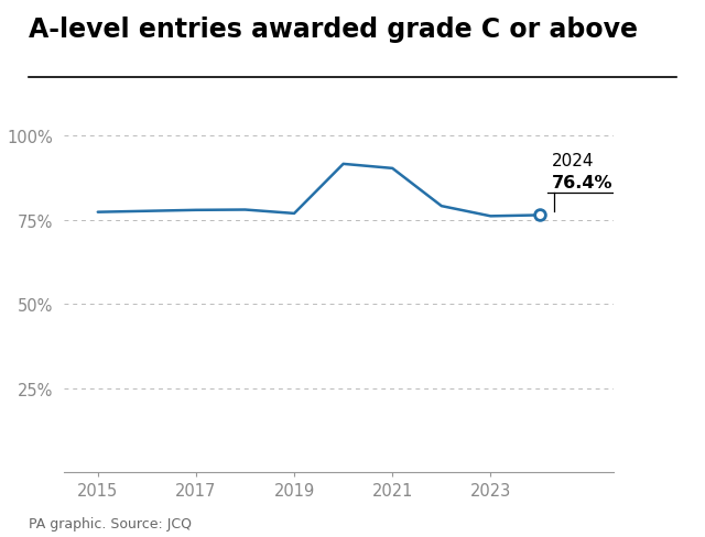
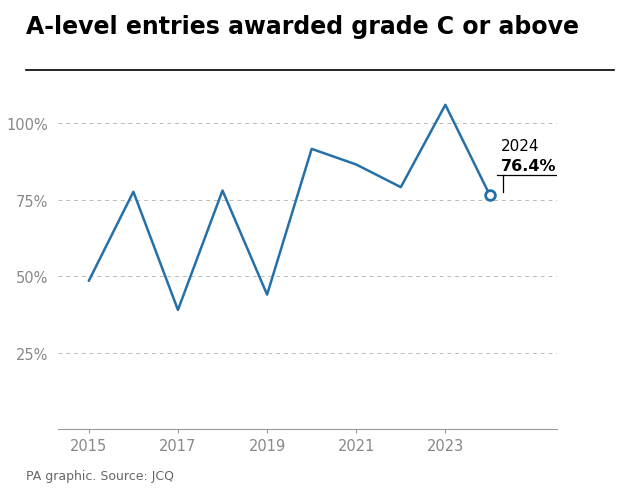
2015: 77.3% -> 48.5%
2017: 77.9% -> 39.0%
2019: 76.9% -> 44.0%
2021: 90.3% -> 86.5%
2023: 76.1% -> 106.0%
